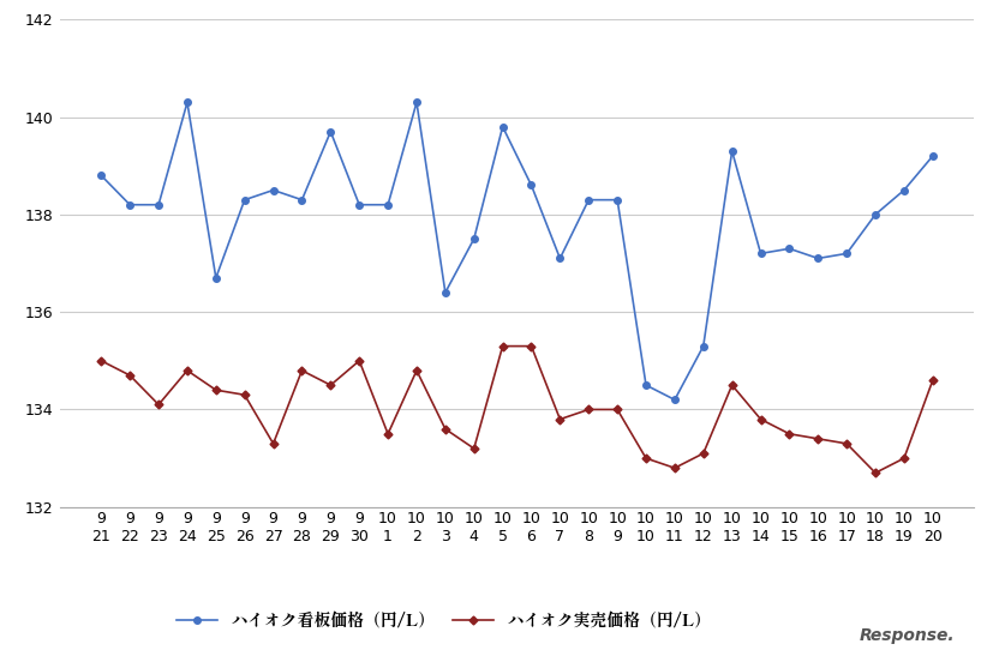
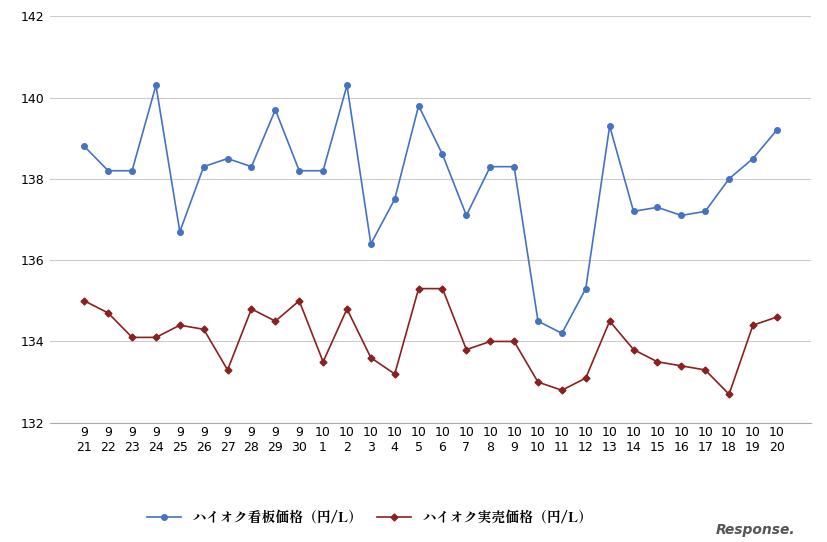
ハイオク実売価格（円/L）/9 24: 134.8 -> 134.1
ハイオク実売価格（円/L）/10 19: 133.0 -> 134.4
